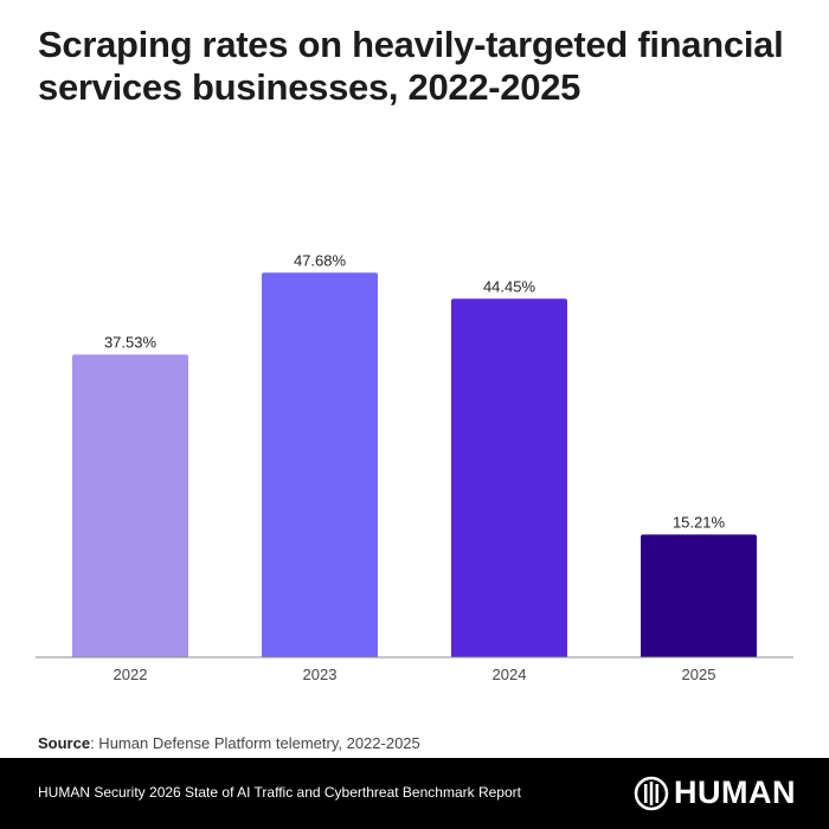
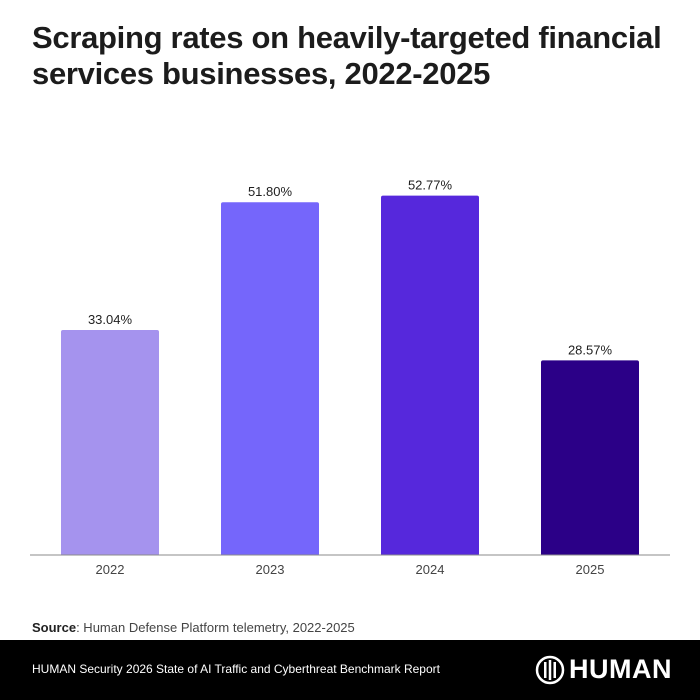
2022: 37.53% -> 33.04%
2023: 47.68% -> 51.80%
2024: 44.45% -> 52.77%
2025: 15.21% -> 28.57%
